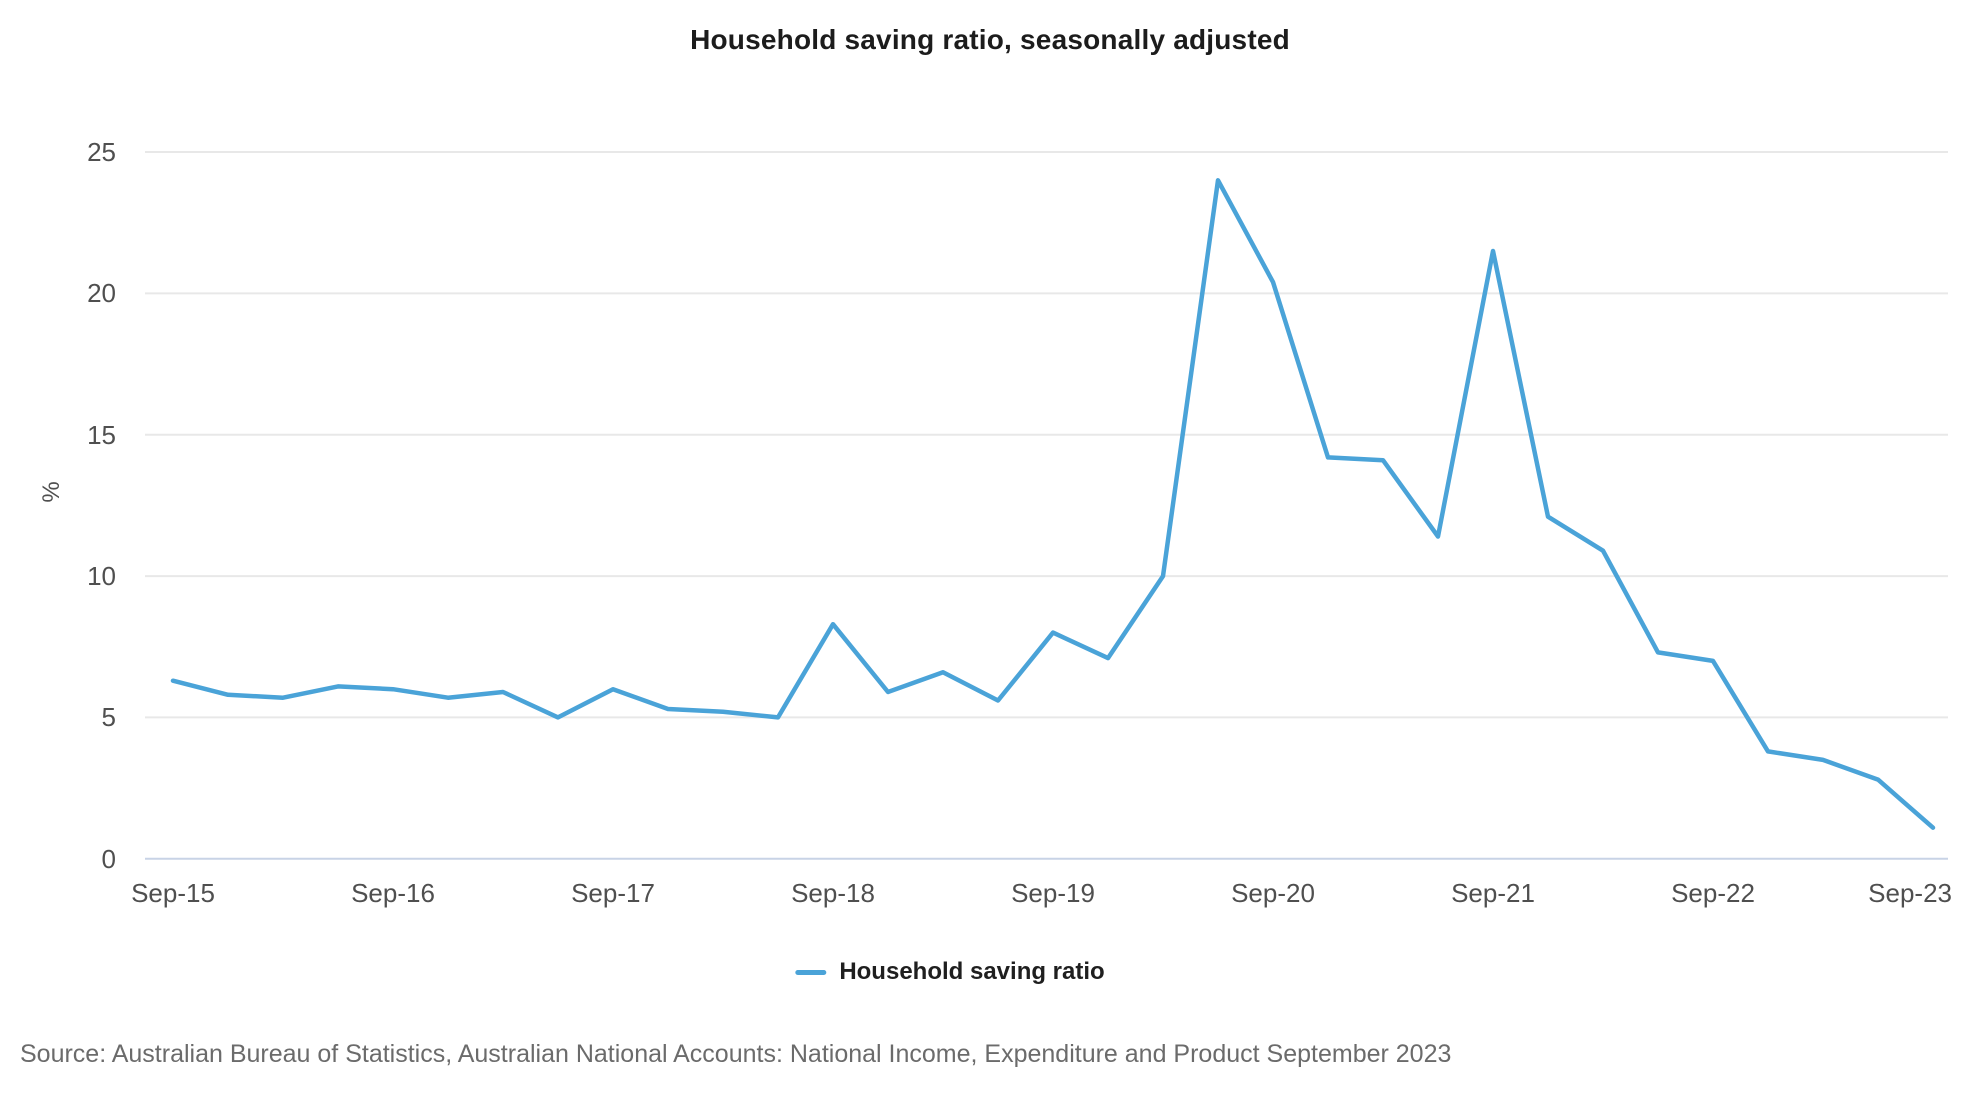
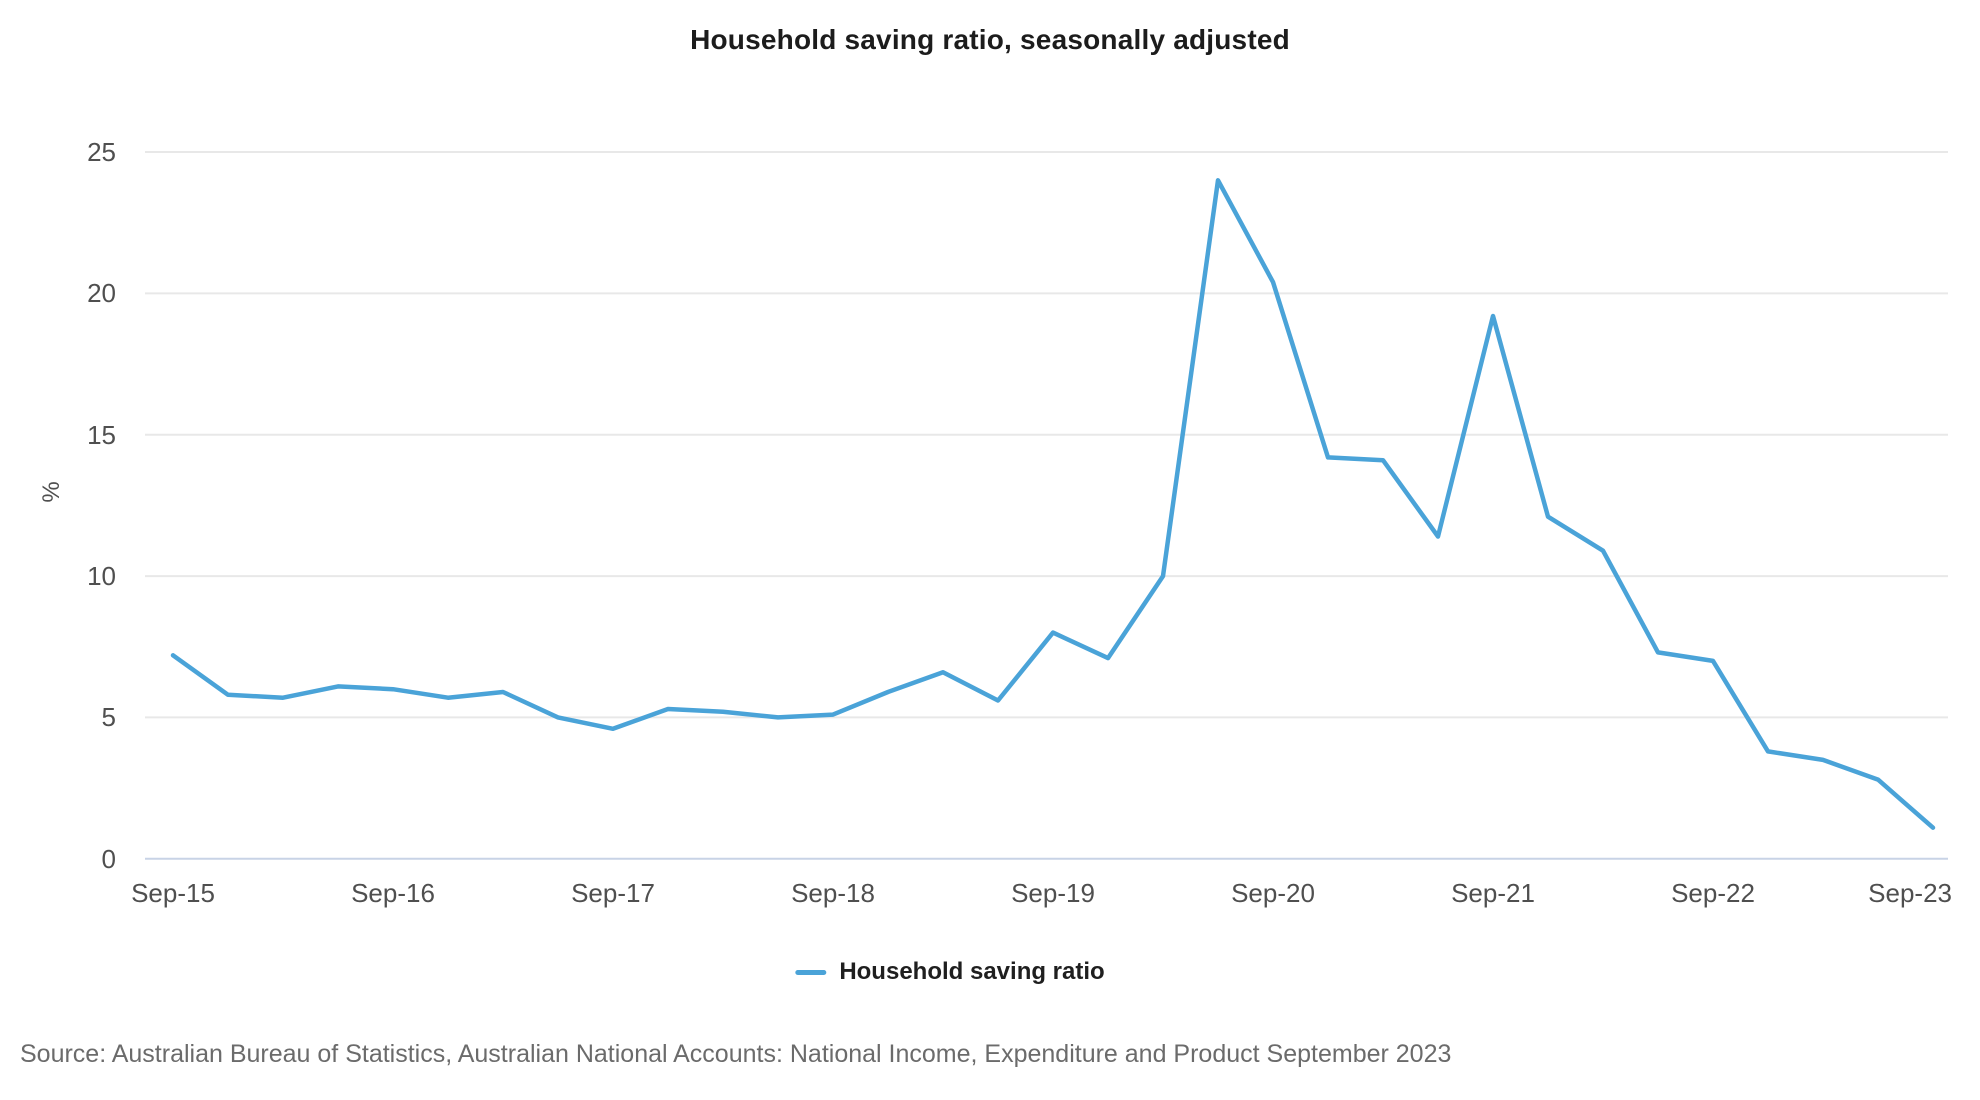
Sep-15: 6.3 -> 7.2
Sep-17: 6.0 -> 4.6
Sep-18: 8.3 -> 5.1
Sep-21: 21.5 -> 19.2
